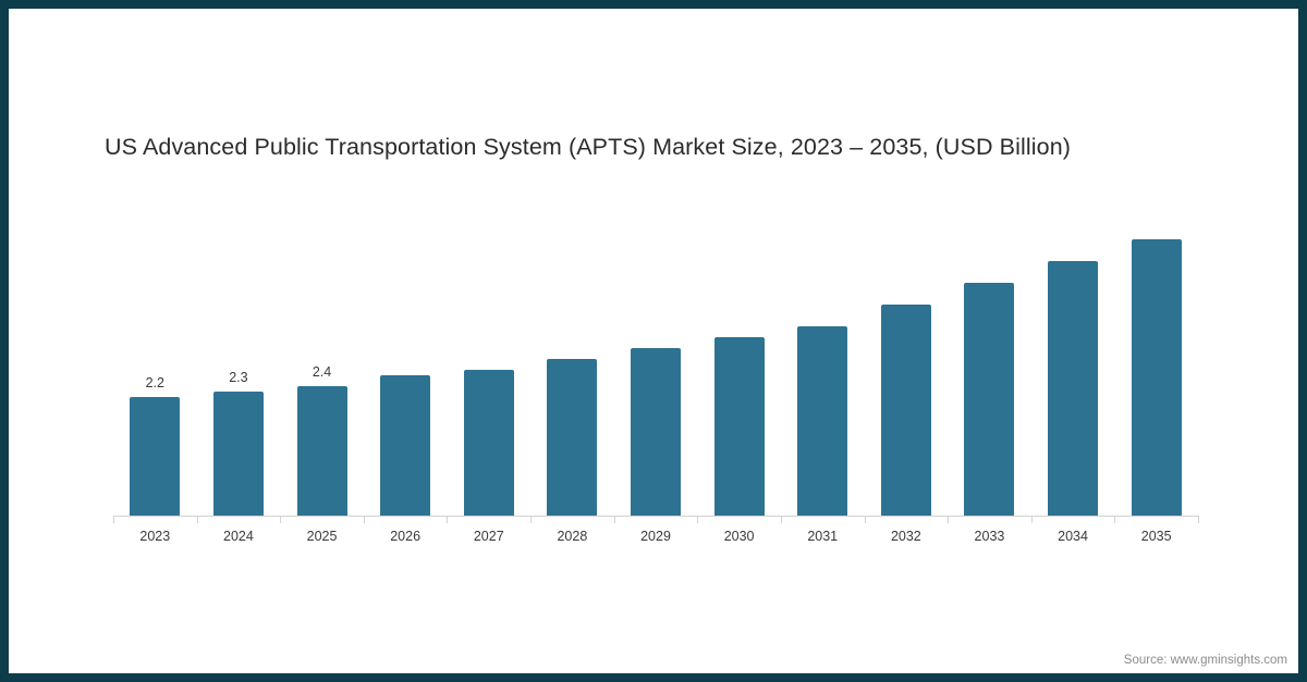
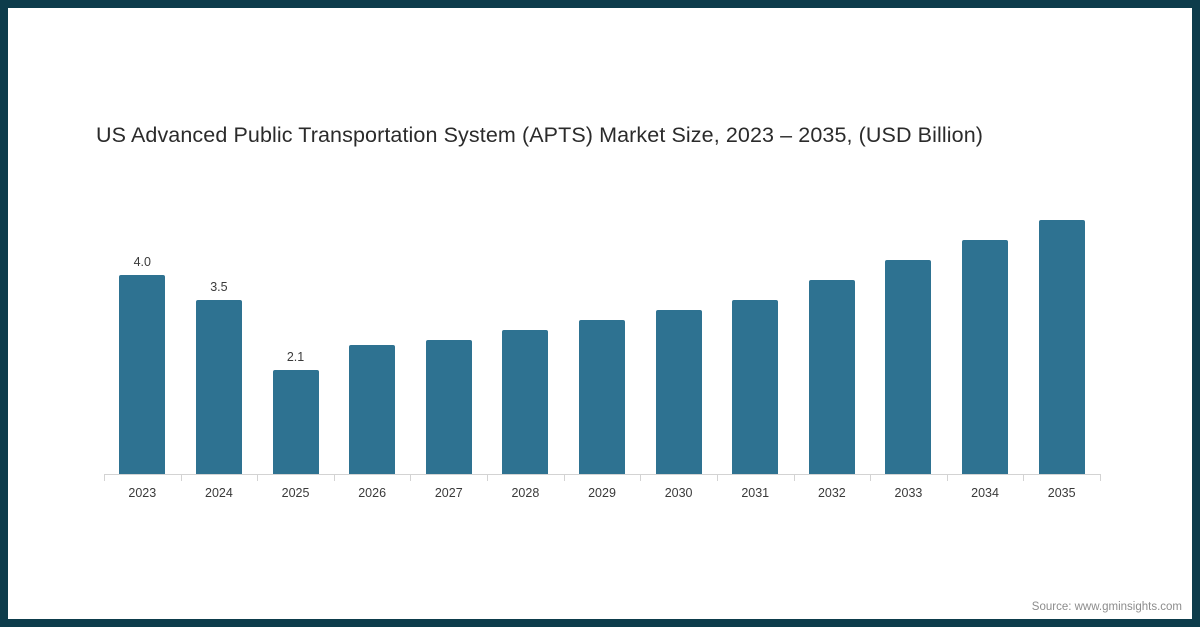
2023: 2.2 -> 4.0
2024: 2.3 -> 3.5
2025: 2.4 -> 2.1
